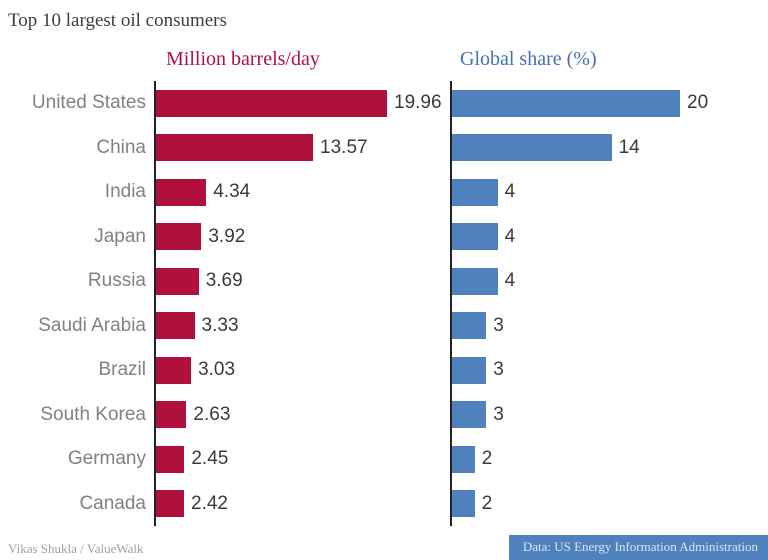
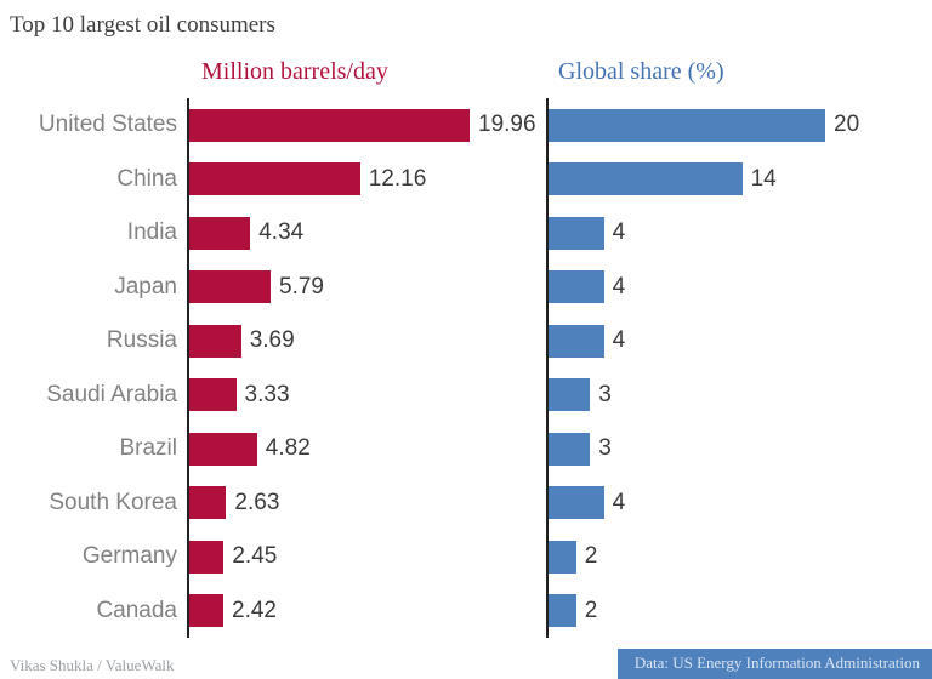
Million barrels/day/China: 13.57 -> 12.16
Million barrels/day/Japan: 3.92 -> 5.79
Million barrels/day/Brazil: 3.03 -> 4.82
Global share (%)/South Korea: 3 -> 4
